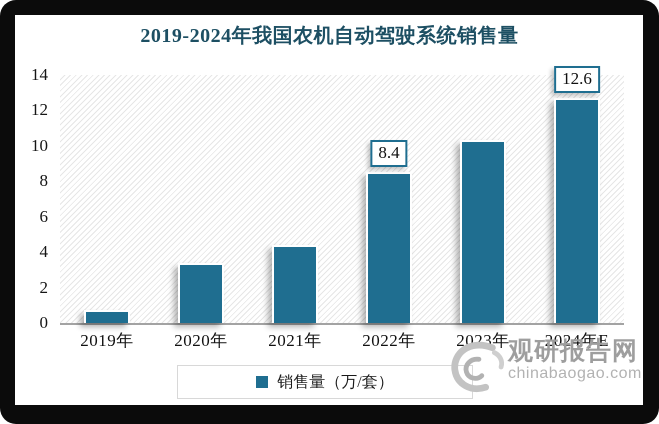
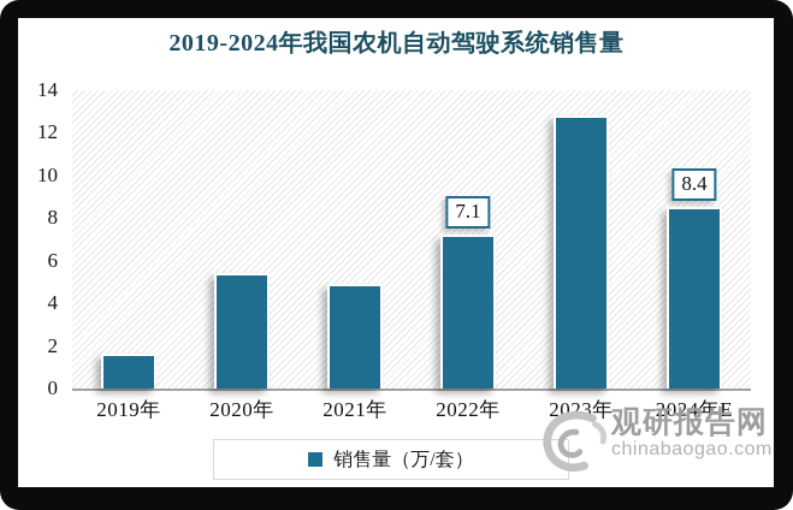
2019年: 0.6 -> 1.5
2020年: 3.3 -> 5.3
2021年: 4.3 -> 4.8
2022年: 8.4 -> 7.1
2023年: 10.2 -> 12.7
2024年E: 12.6 -> 8.4
